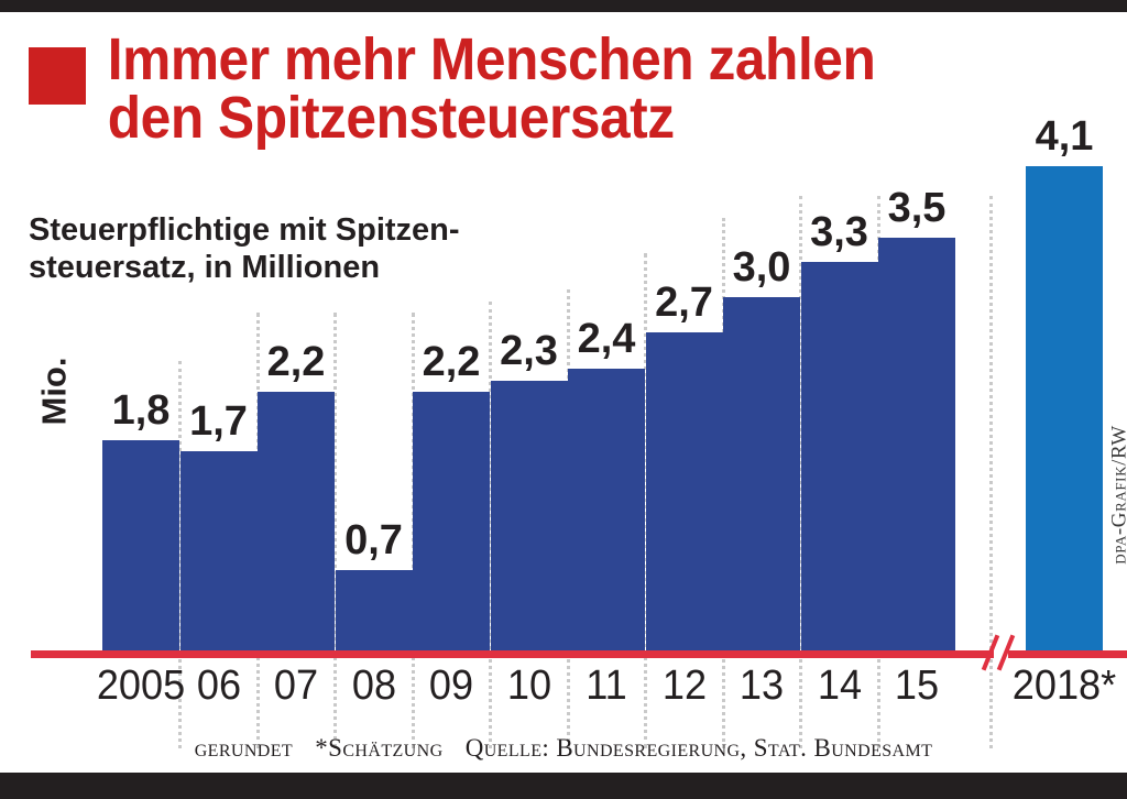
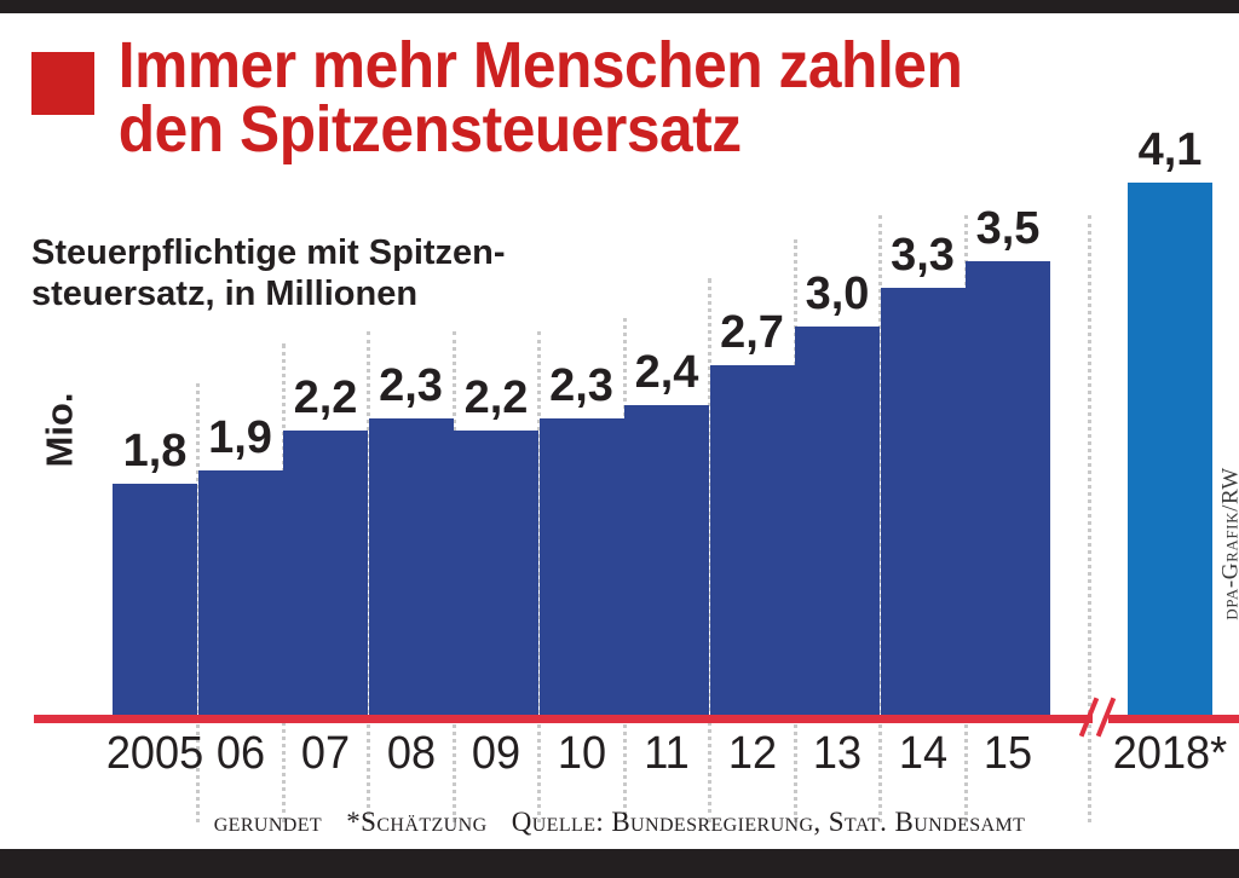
06: 1,7 -> 1,9
08: 0,7 -> 2,3
